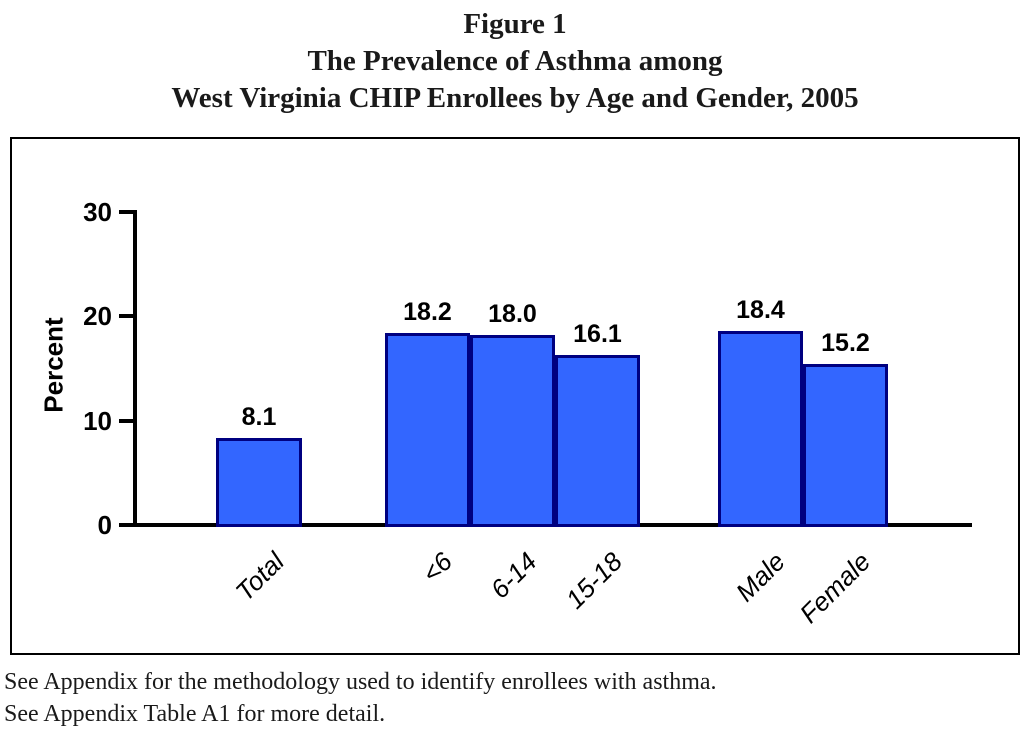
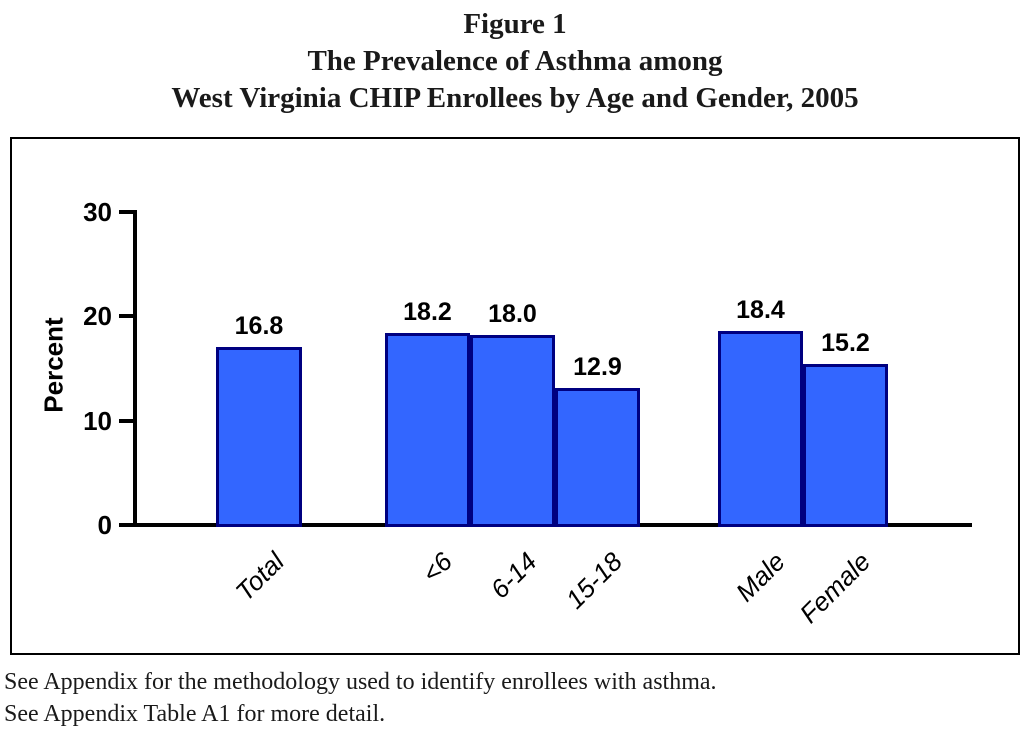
Total: 8.1 -> 16.8
15-18: 16.1 -> 12.9
